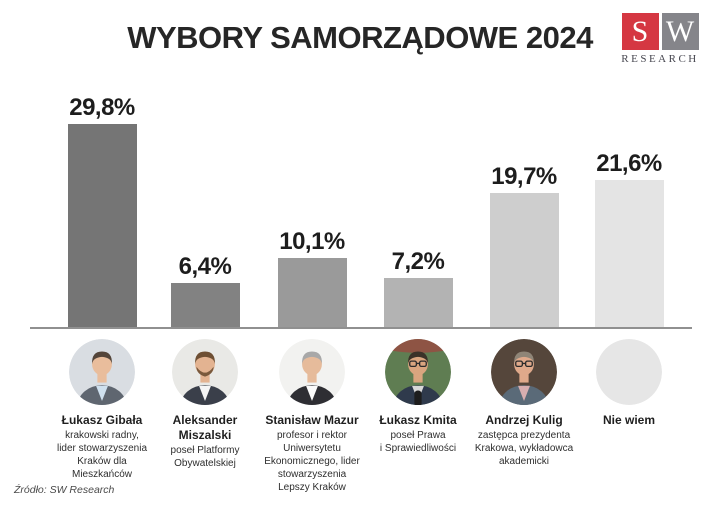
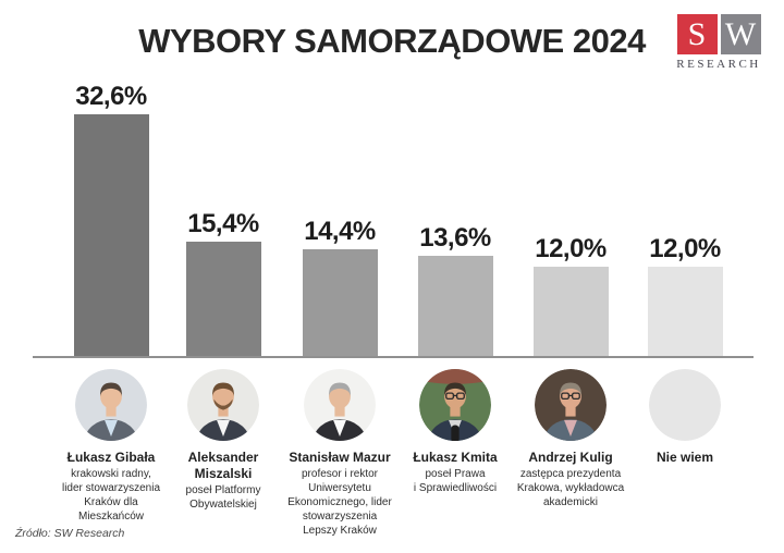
Łukasz Gibała: 29,8% -> 32,6%
Aleksander Miszalski: 6,4% -> 15,4%
Stanisław Mazur: 10,1% -> 14,4%
Łukasz Kmita: 7,2% -> 13,6%
Andrzej Kulig: 19,7% -> 12,0%
Nie wiem: 21,6% -> 12,0%
